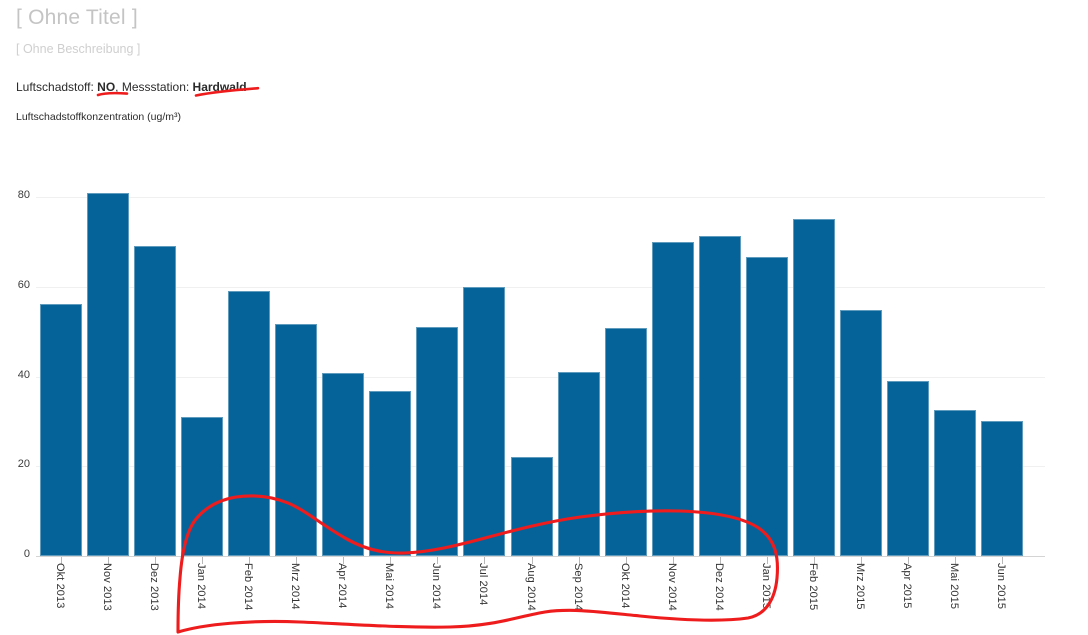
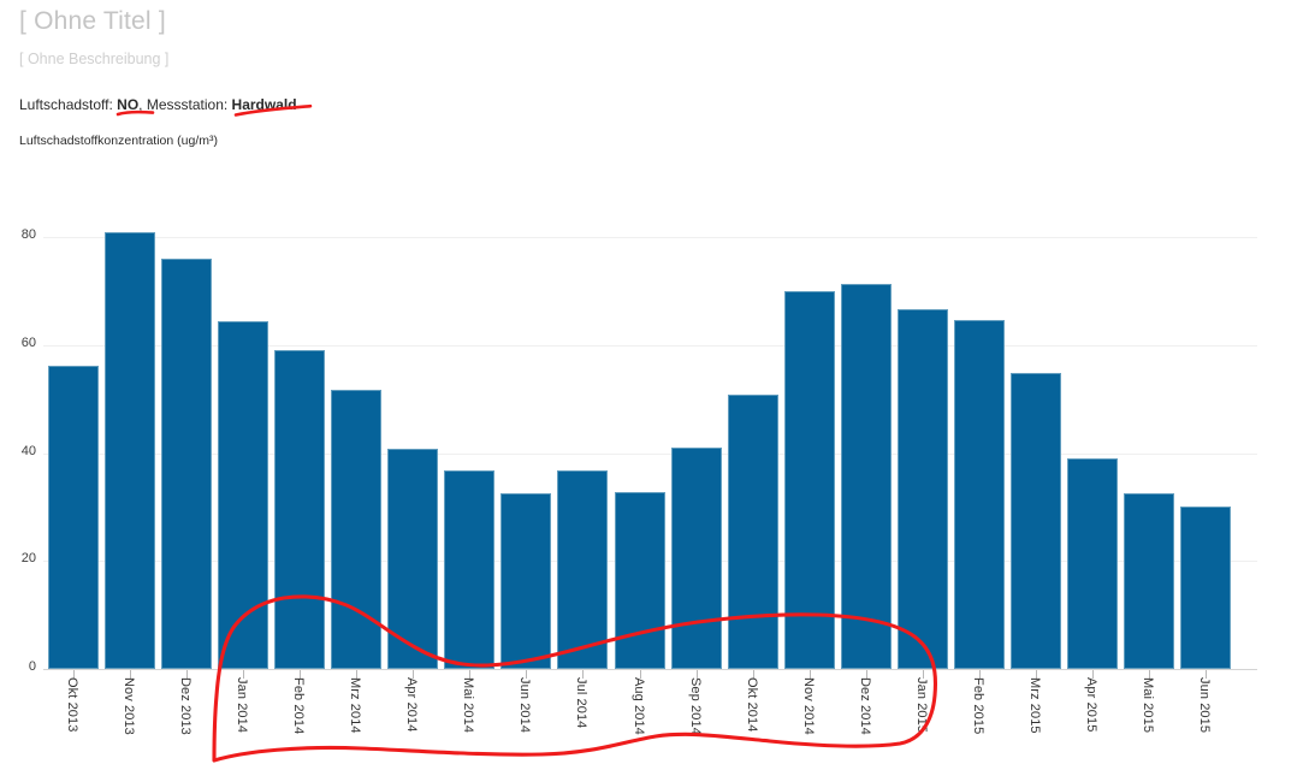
Dez 2013: 69 -> 76
Jan 2014: 31 -> 64
Jun 2014: 51 -> 33
Jul 2014: 60 -> 37
Aug 2014: 22 -> 33
Feb 2015: 75 -> 65
